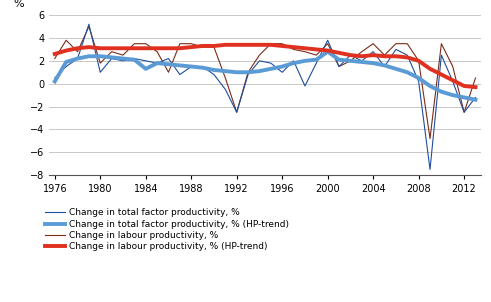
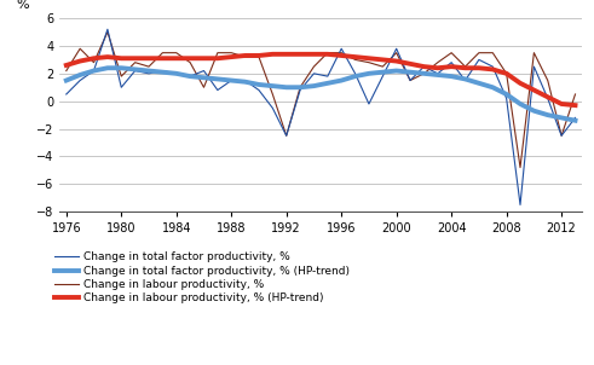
Change in total factor productivity, % (HP-trend)/1976: 0.2 -> 1.5
Change in total factor productivity, % (HP-trend)/1984: 1.3 -> 2.0
Change in total factor productivity, %/1996: 1.0 -> 3.8
Change in total factor productivity, % (HP-trend)/2000: 2.8 -> 2.2
